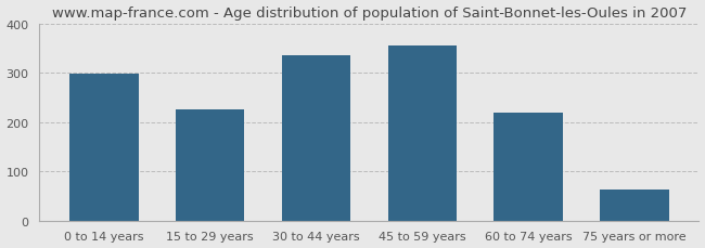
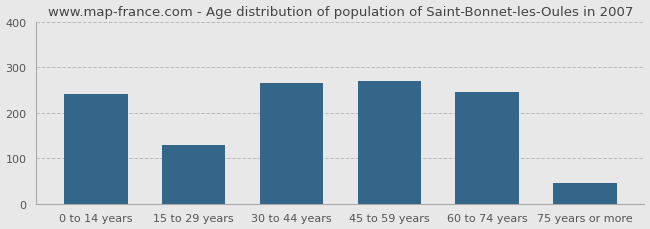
0 to 14 years: 298 -> 240
15 to 29 years: 226 -> 130
30 to 44 years: 336 -> 265
45 to 59 years: 355 -> 270
60 to 74 years: 218 -> 245
75 years or more: 63 -> 45
